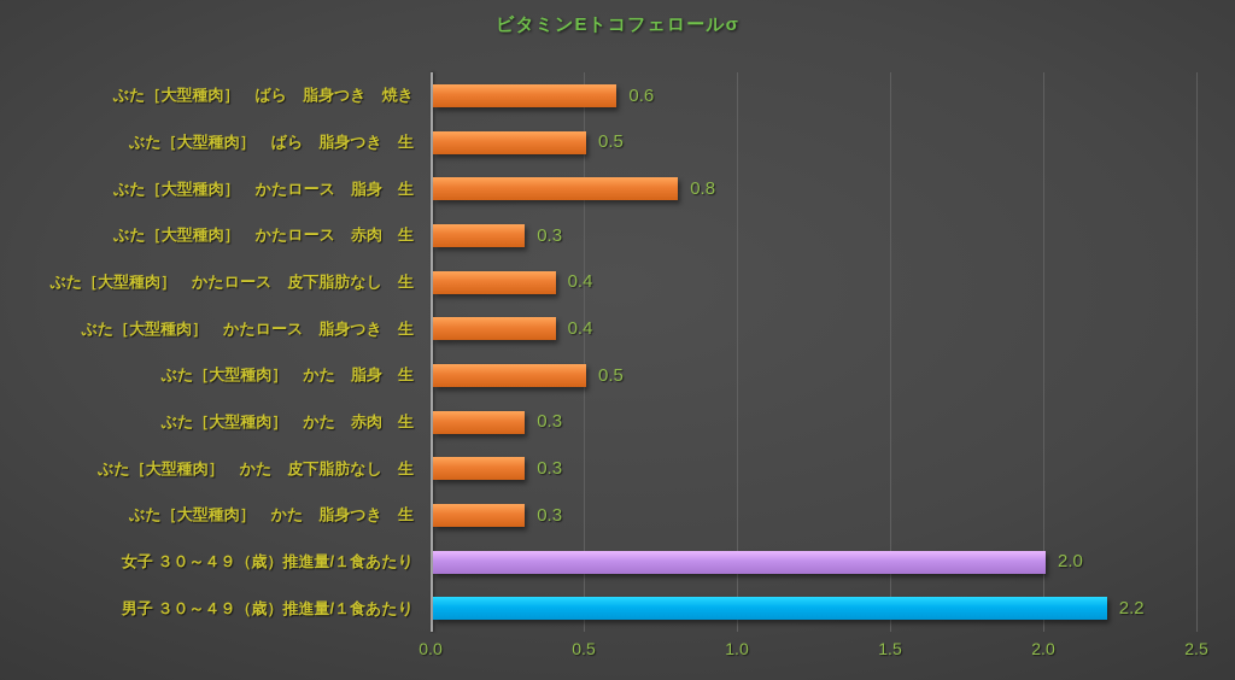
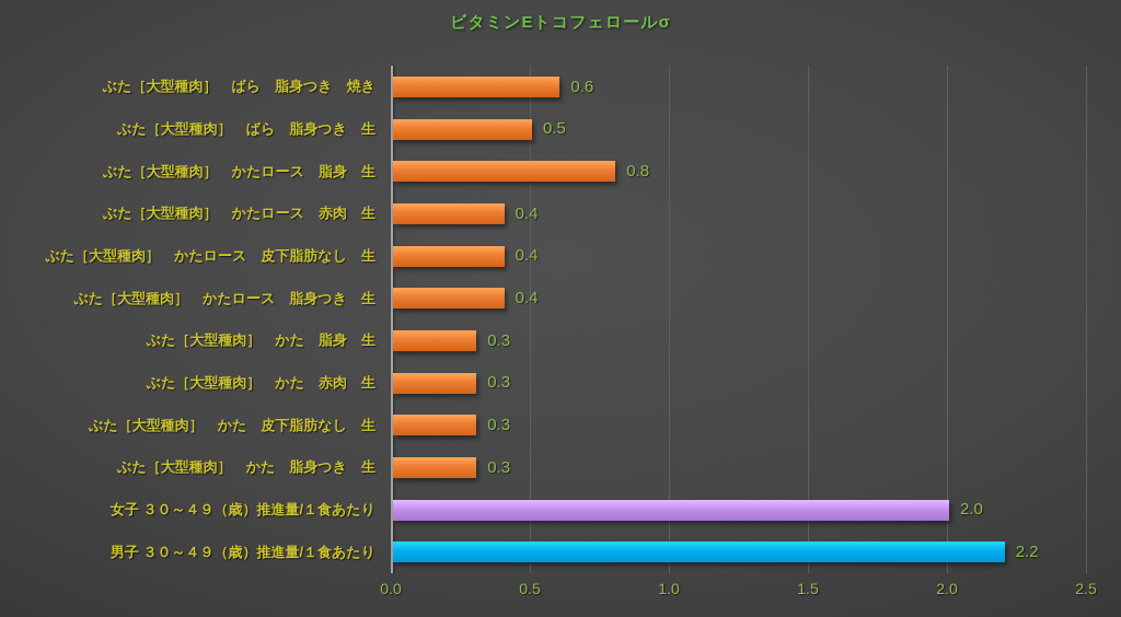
ぶた［大型種肉］ かたロース 赤肉 生: 0.3 -> 0.4
ぶた［大型種肉］ かた 脂身 生: 0.5 -> 0.3
